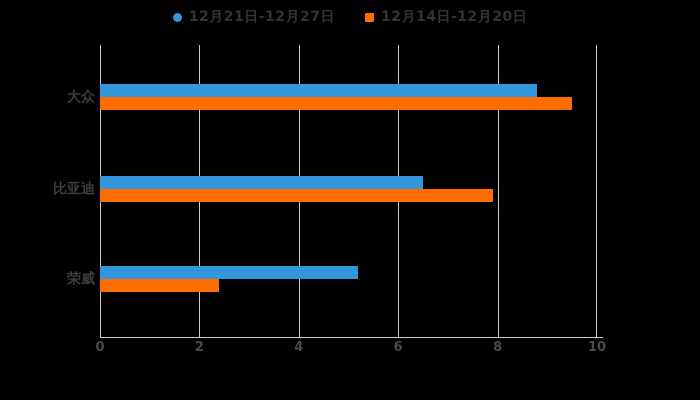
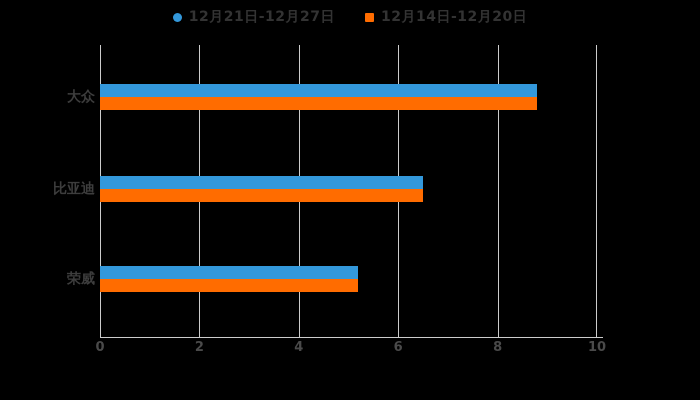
12月14日-12月20日/大众: 9.5 -> 8.8
12月14日-12月20日/比亚迪: 7.9 -> 6.5
12月14日-12月20日/荣威: 2.4 -> 5.2
